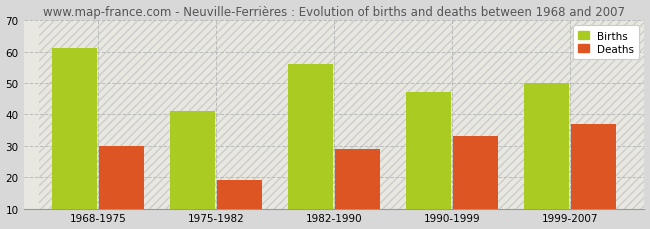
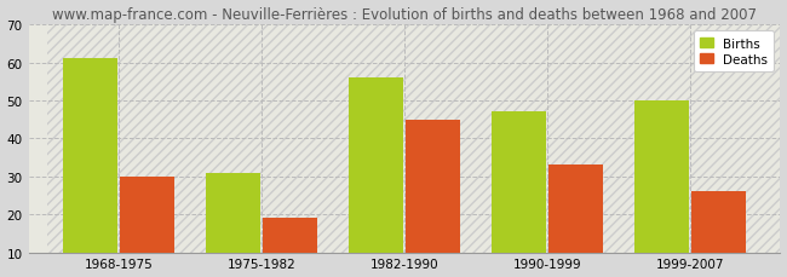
Births/1975-1982: 41 -> 31
Deaths/1982-1990: 29 -> 45
Deaths/1999-2007: 37 -> 26
